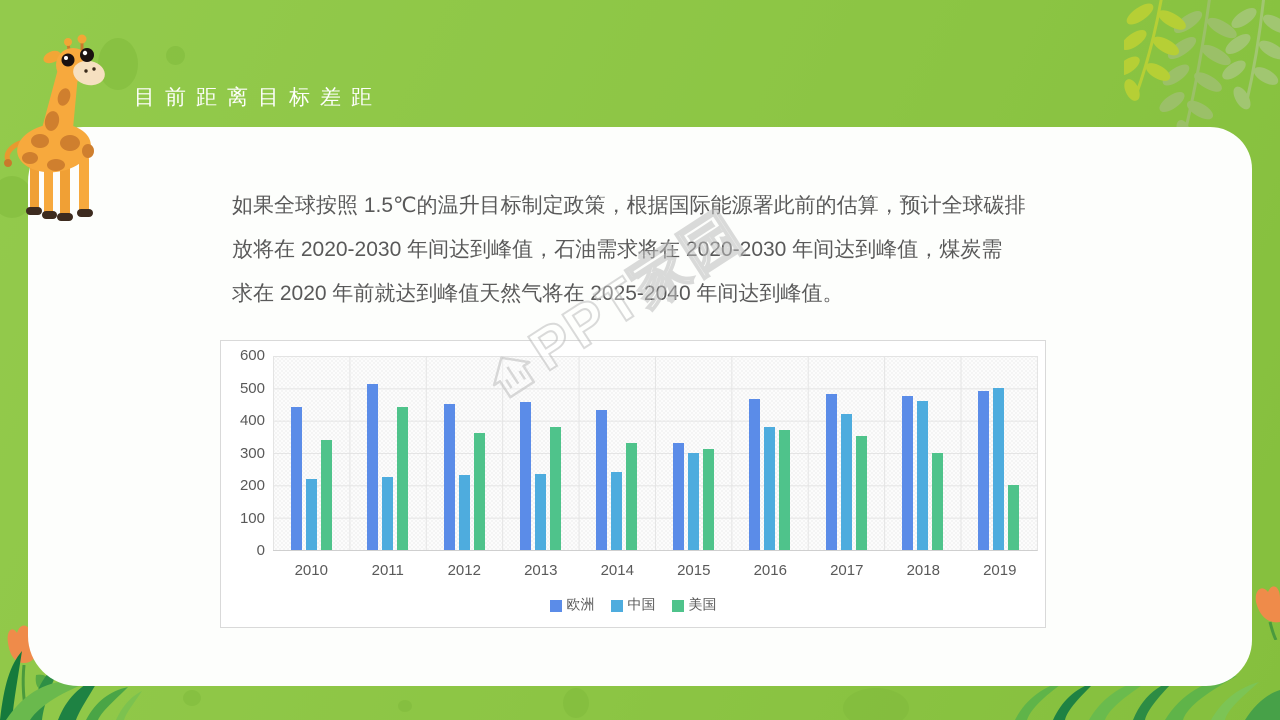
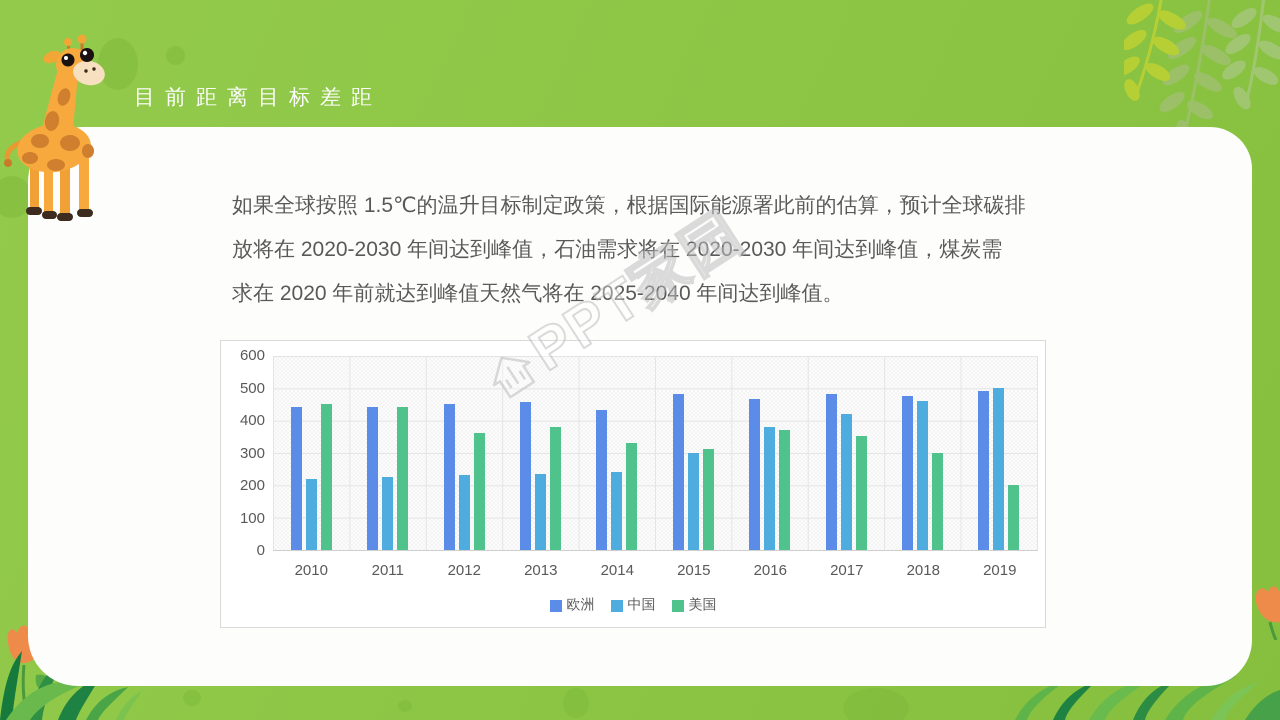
美国/2010: 340 -> 450
欧洲/2011: 510 -> 440
欧洲/2015: 330 -> 480
